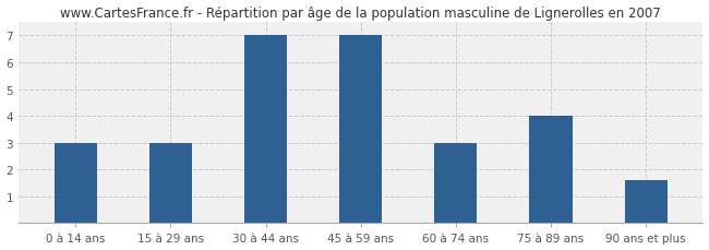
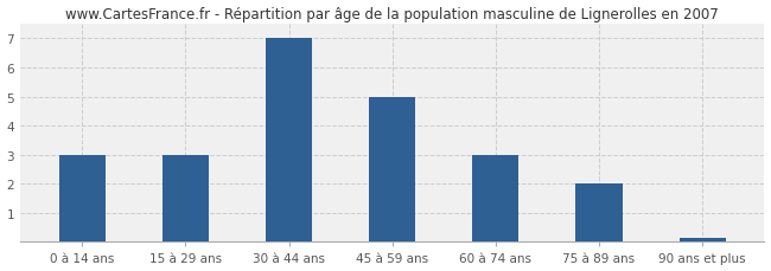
45 à 59 ans: 7.00 -> 5.00
75 à 89 ans: 4.00 -> 2.00
90 ans et plus: 1.60 -> 0.12
